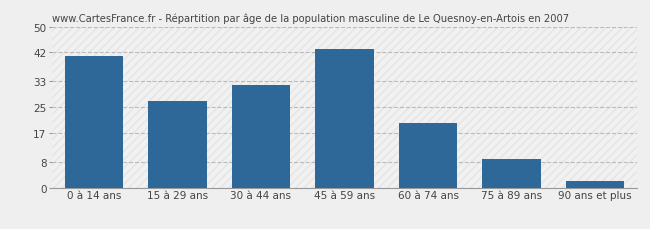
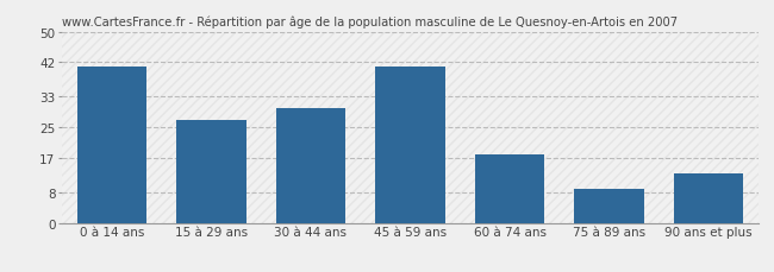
30 à 44 ans: 32 -> 30
45 à 59 ans: 43 -> 41
60 à 74 ans: 20 -> 18
90 ans et plus: 2 -> 13
